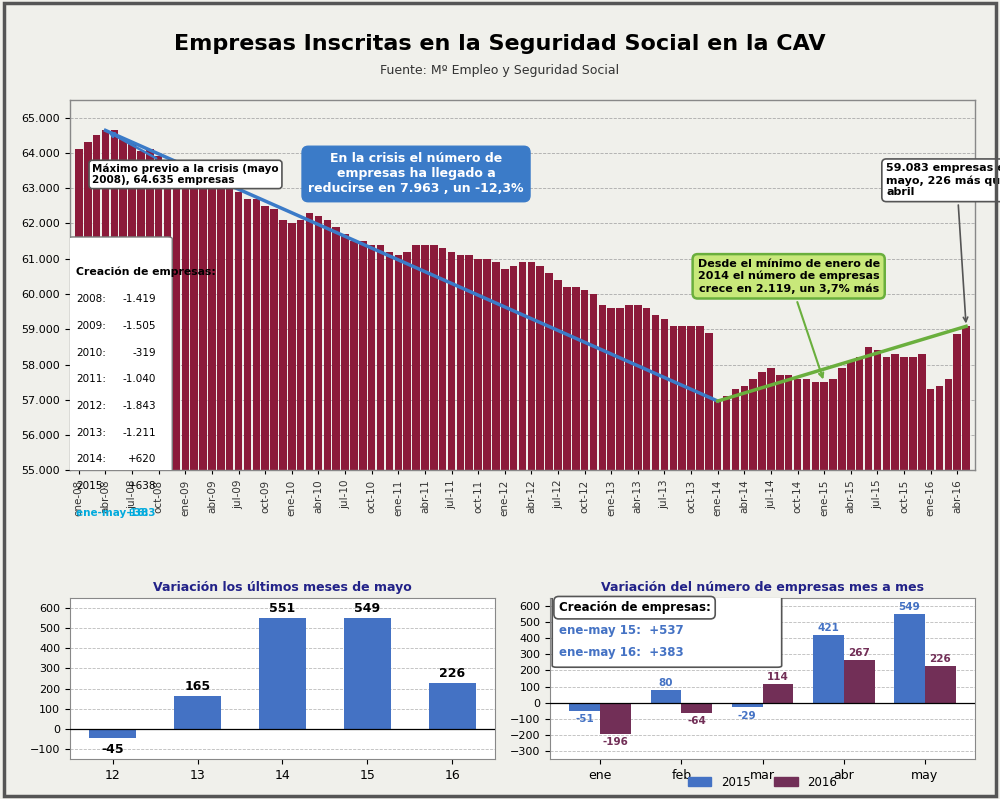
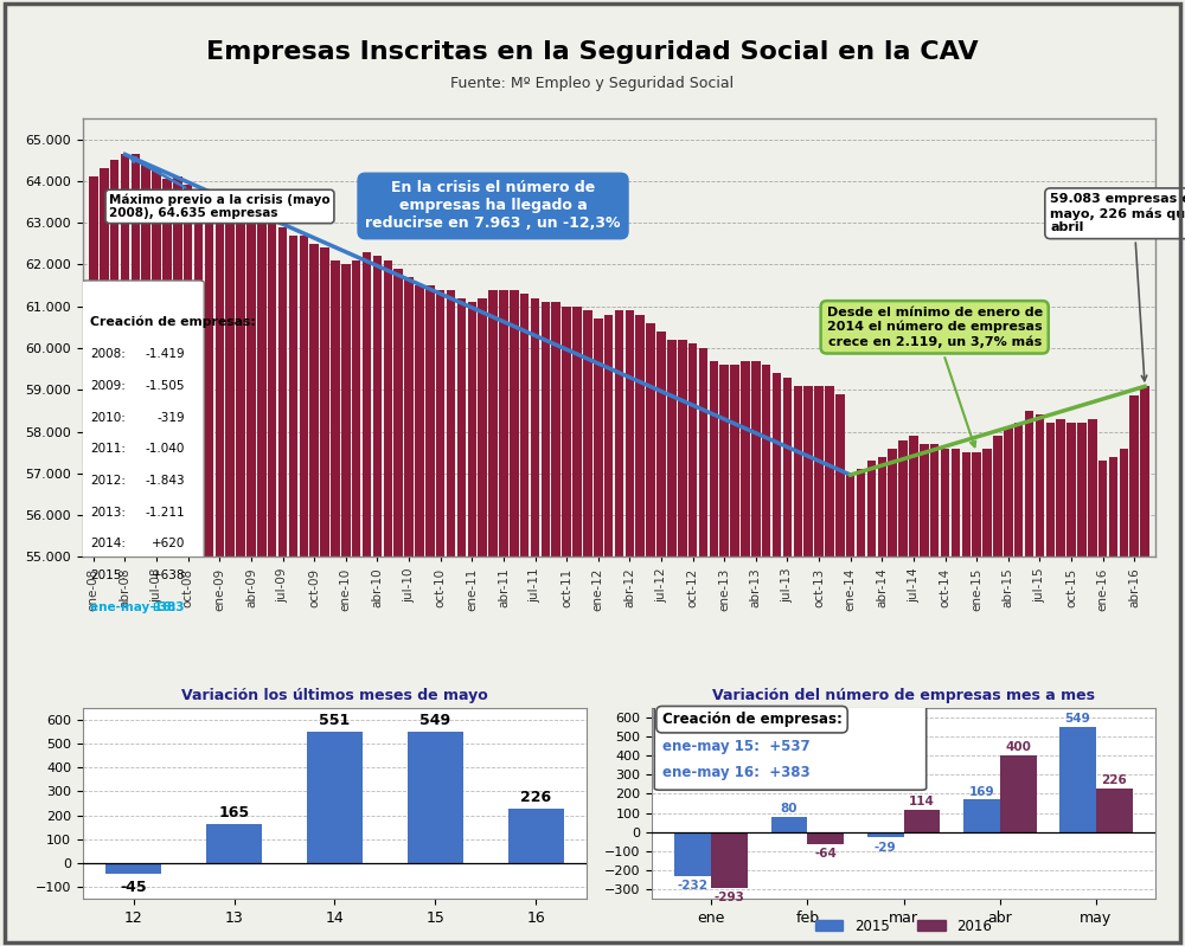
Variación del número de empresas mes a mes/2015/ene: -51 -> -232
Variación del número de empresas mes a mes/2016/ene: -196 -> -293
Variación del número de empresas mes a mes/2015/abr: 421 -> 169
Variación del número de empresas mes a mes/2016/abr: 267 -> 400
